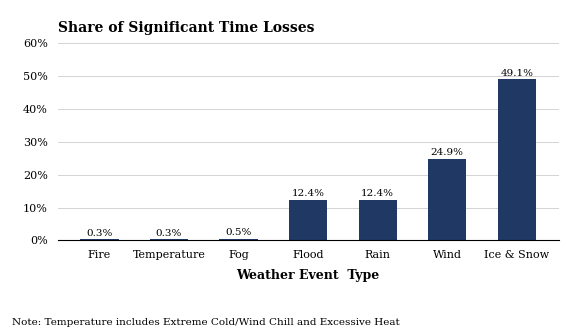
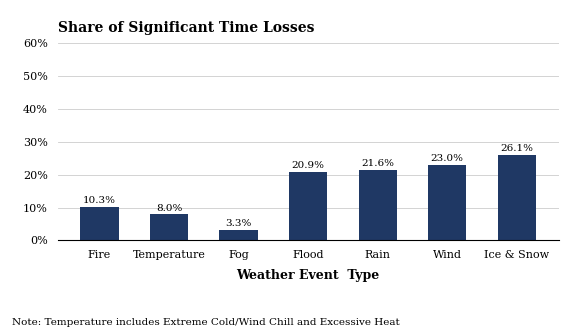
Fire: 0.3% -> 10.3%
Temperature: 0.3% -> 8.0%
Fog: 0.5% -> 3.3%
Flood: 12.4% -> 20.9%
Rain: 12.4% -> 21.6%
Wind: 24.9% -> 23.0%
Ice & Snow: 49.1% -> 26.1%
